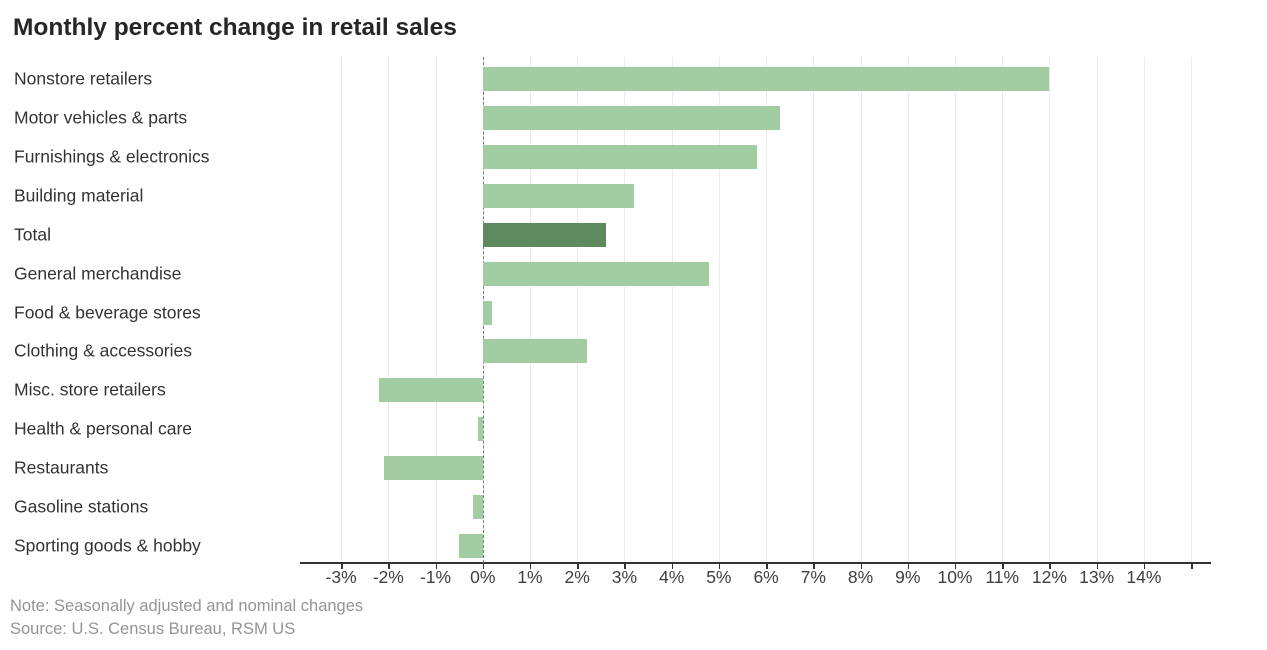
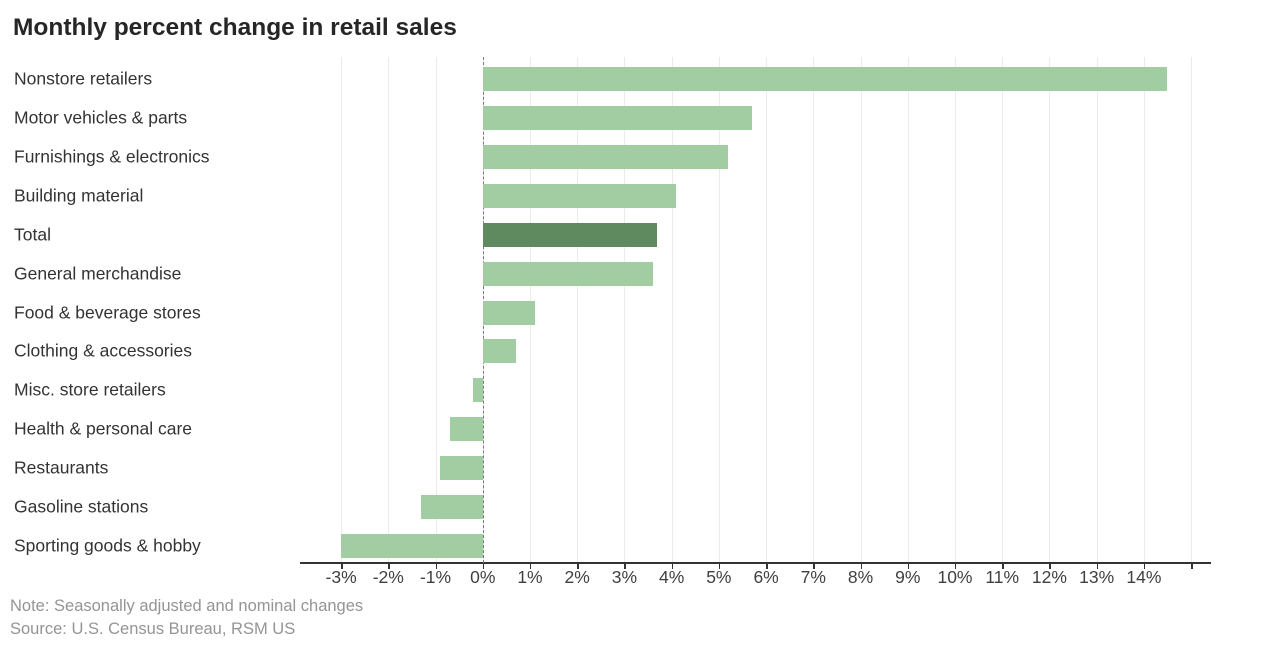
Nonstore retailers: 12.0% -> 14.5%
Motor vehicles & parts: 6.3% -> 5.7%
Furnishings & electronics: 5.8% -> 5.2%
Building material: 3.2% -> 4.1%
Total: 2.6% -> 3.7%
General merchandise: 4.8% -> 3.6%
Food & beverage stores: 0.2% -> 1.1%
Clothing & accessories: 2.2% -> 0.7%
Misc. store retailers: -2.2% -> -0.2%
Health & personal care: -0.1% -> -0.7%
Restaurants: -2.1% -> -0.9%
Gasoline stations: -0.2% -> -1.3%
Sporting goods & hobby: -0.5% -> -3.0%
